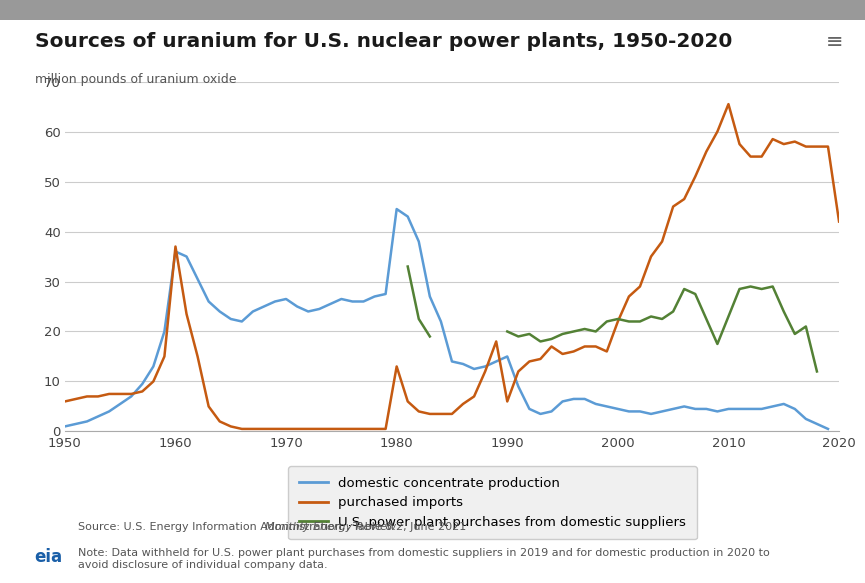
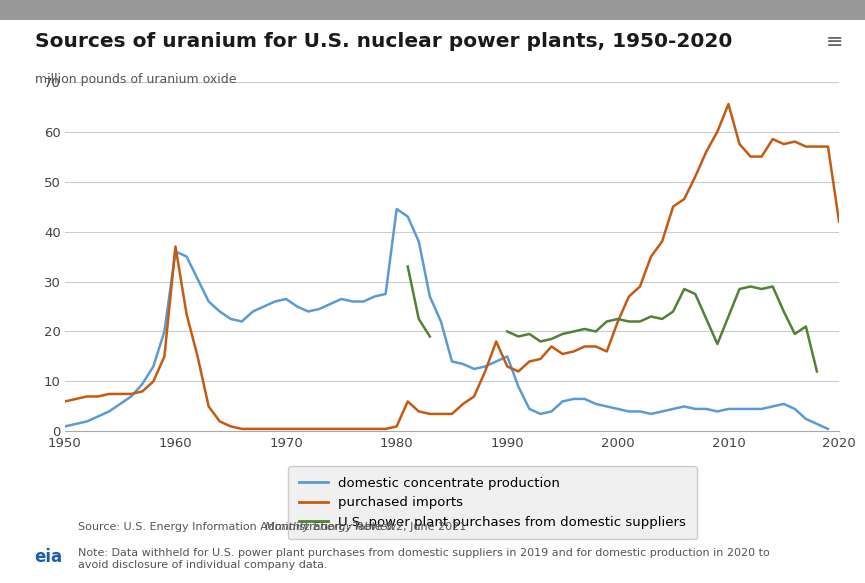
purchased imports/1980: 13.0 -> 1.0
purchased imports/1990: 6.0 -> 13.0
